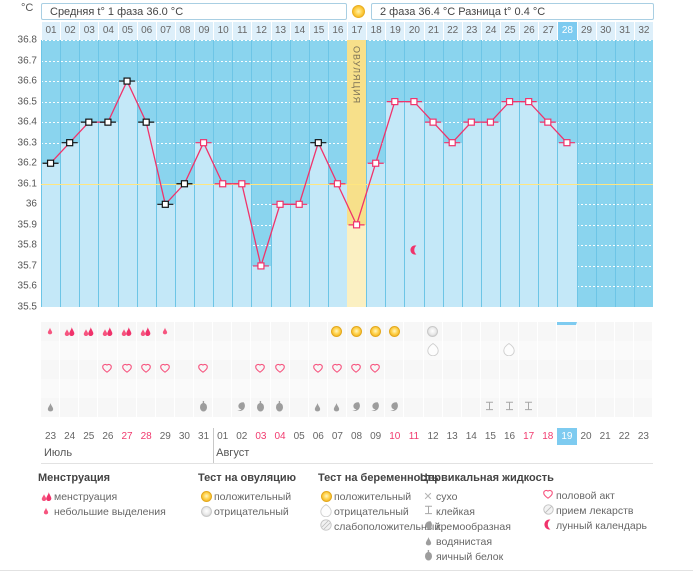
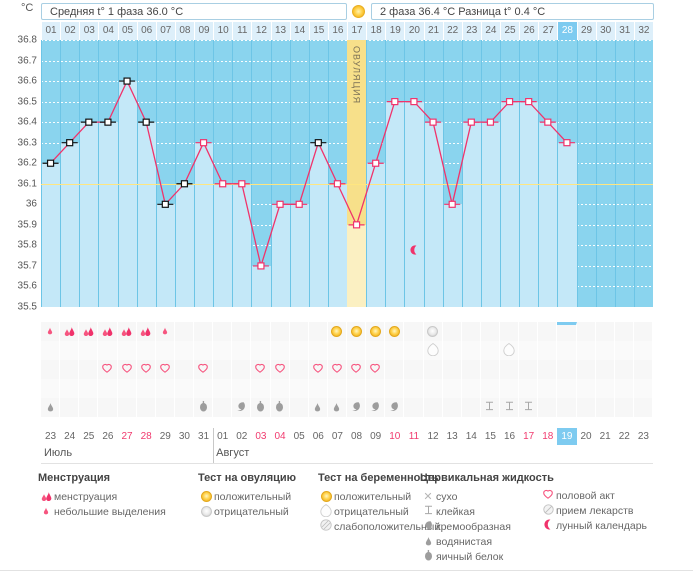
22: 36.3 -> 36.0
